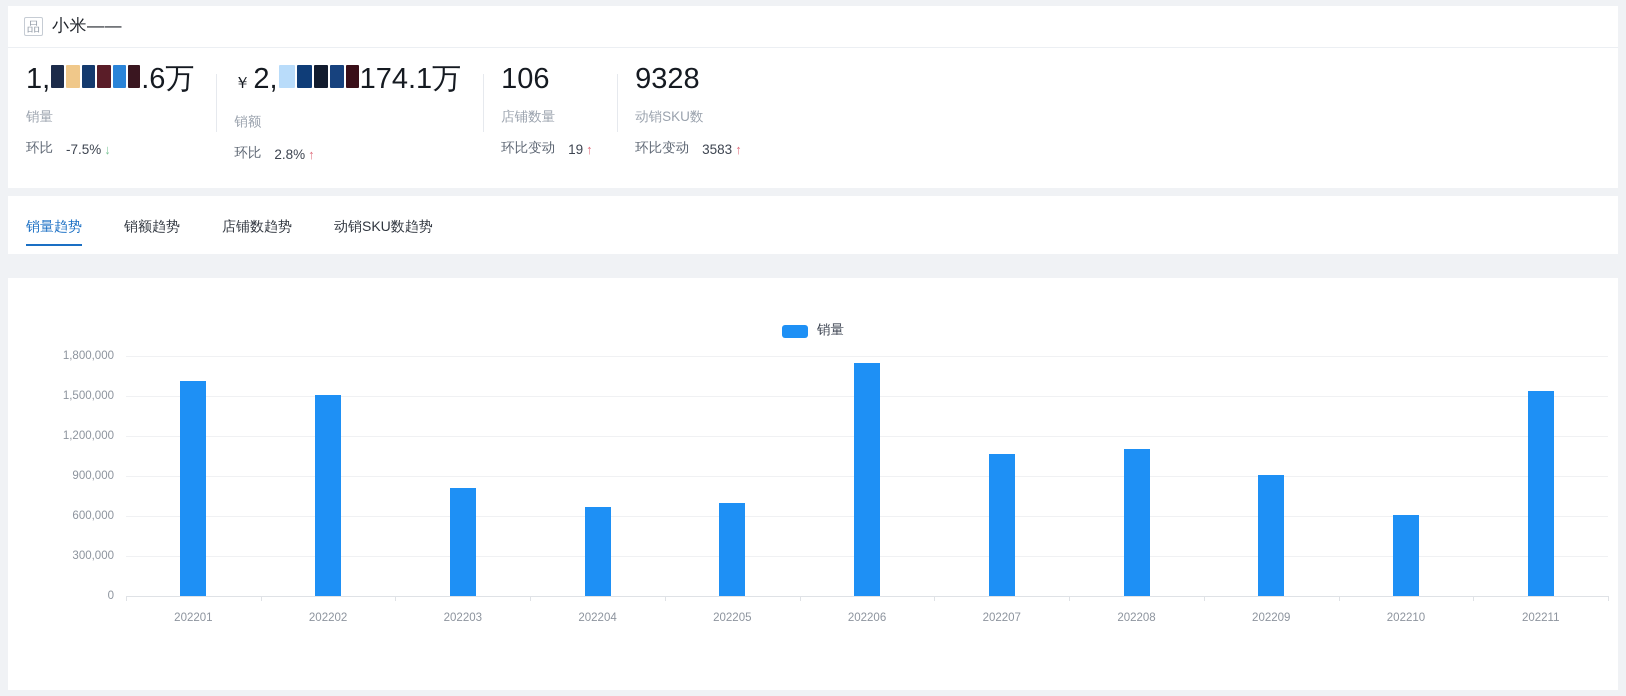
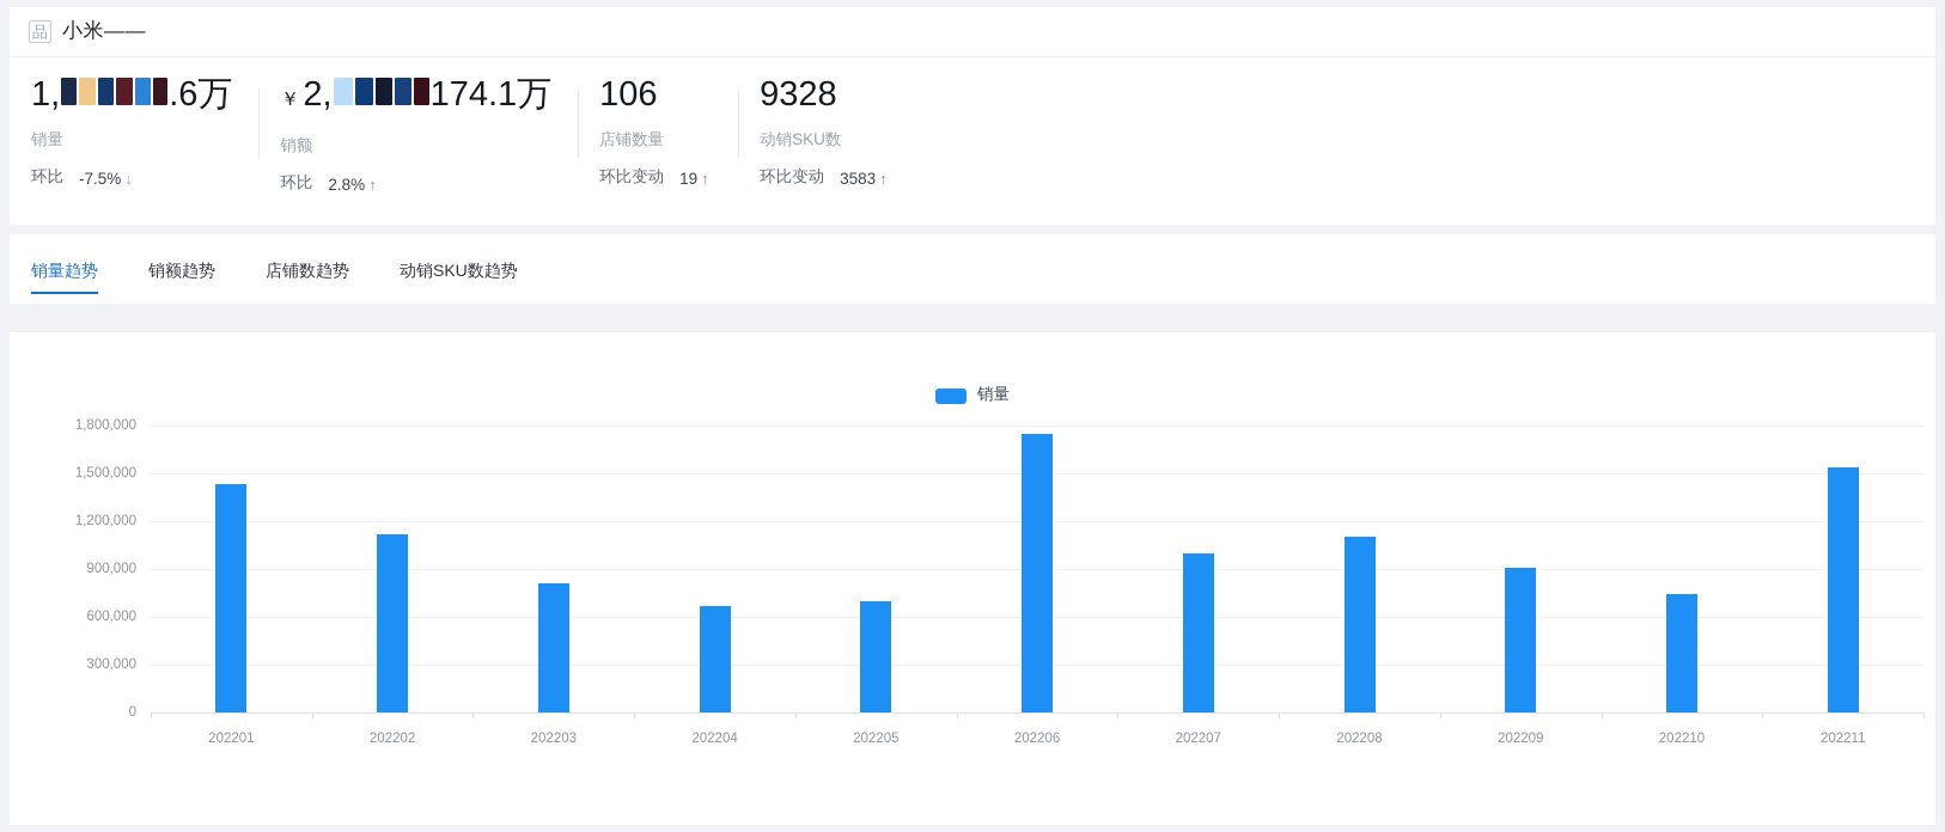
202201: 1610000 -> 1430000
202202: 1510000 -> 1120000
202207: 1060000 -> 1000000
202210: 600000 -> 740000
